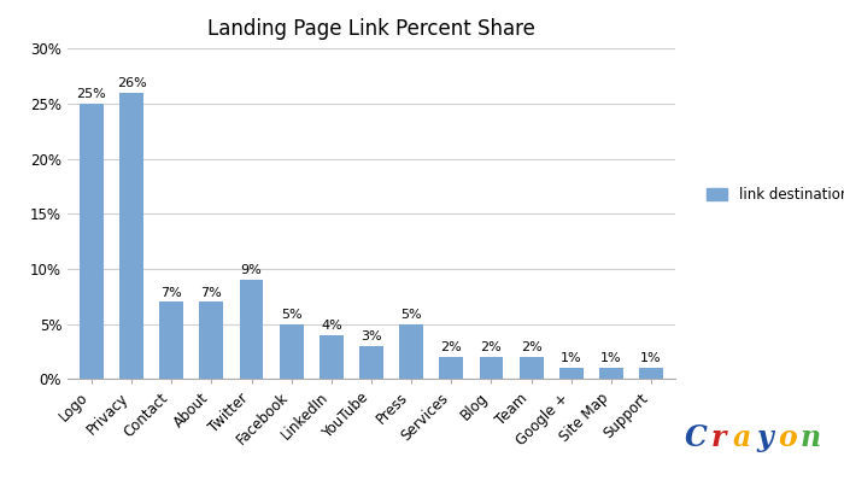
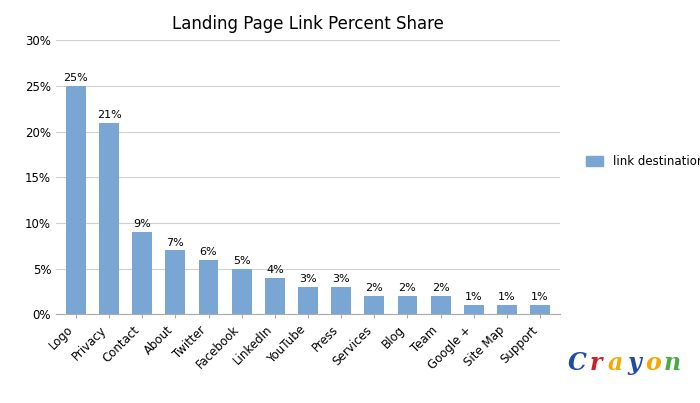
Privacy: 26% -> 21%
Contact: 7% -> 9%
Twitter: 9% -> 6%
Press: 5% -> 3%
